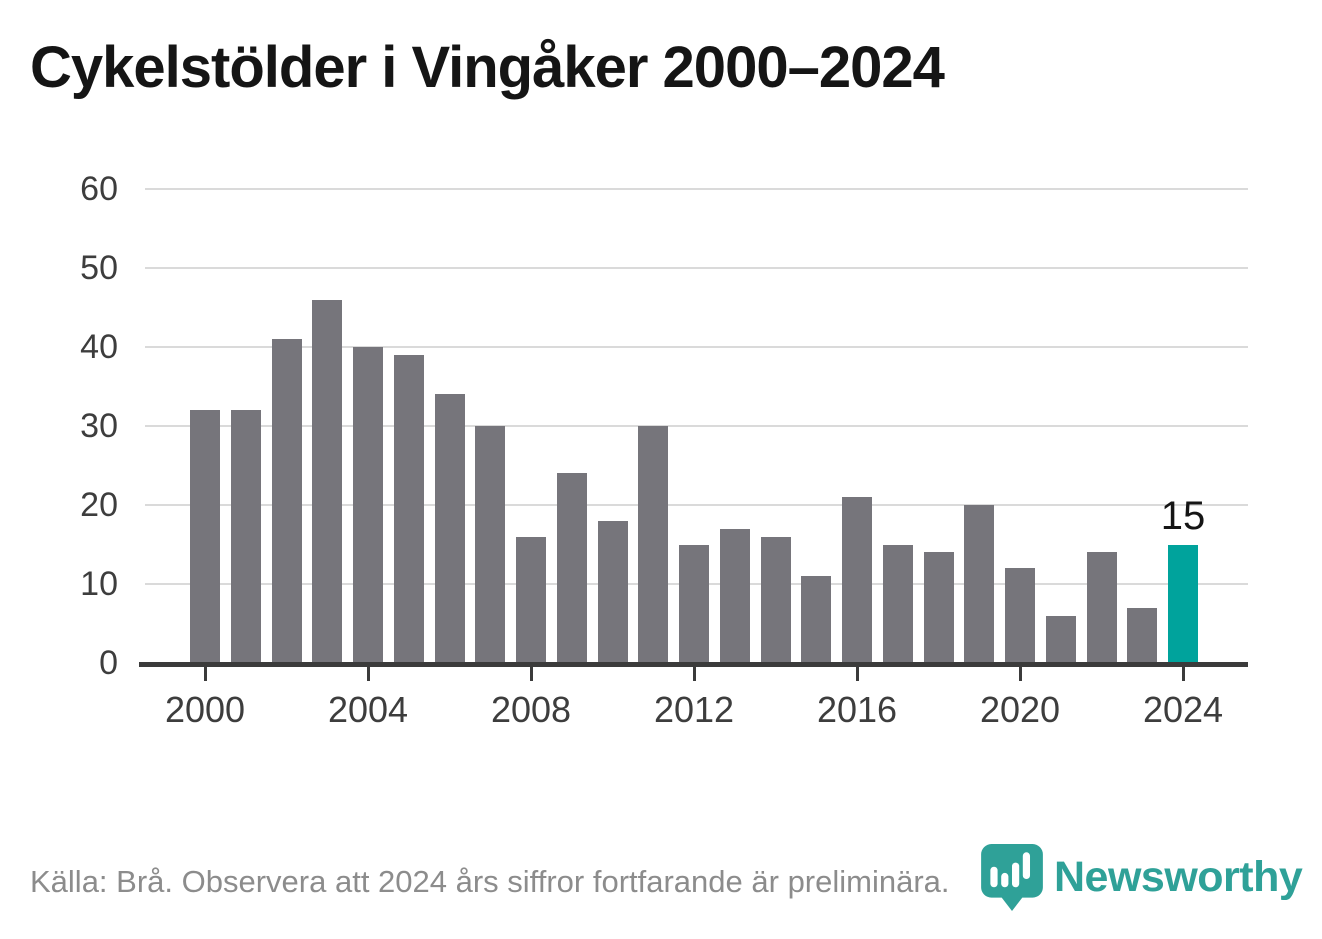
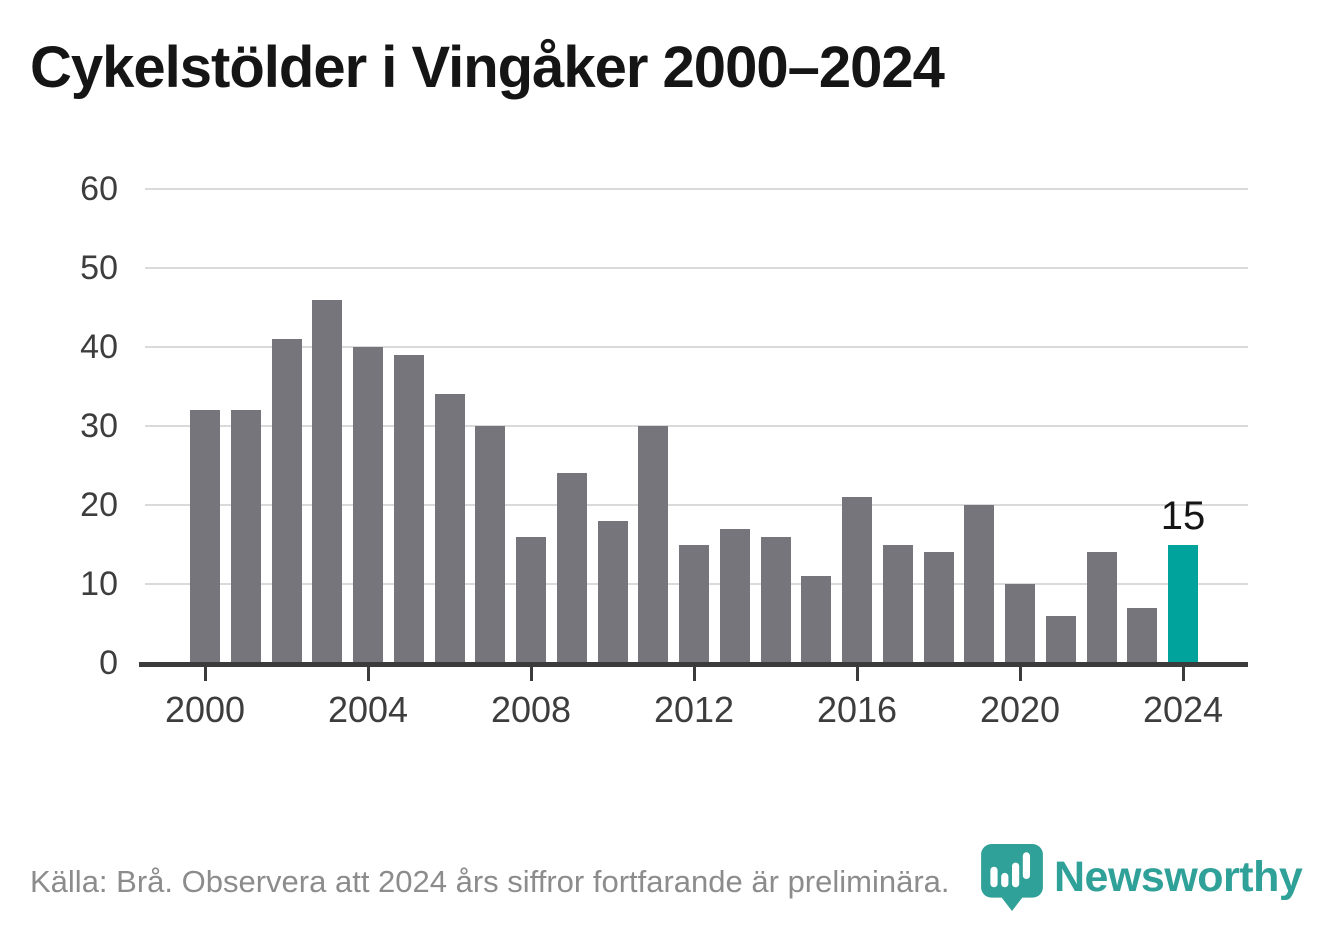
2020: 12 -> 10
